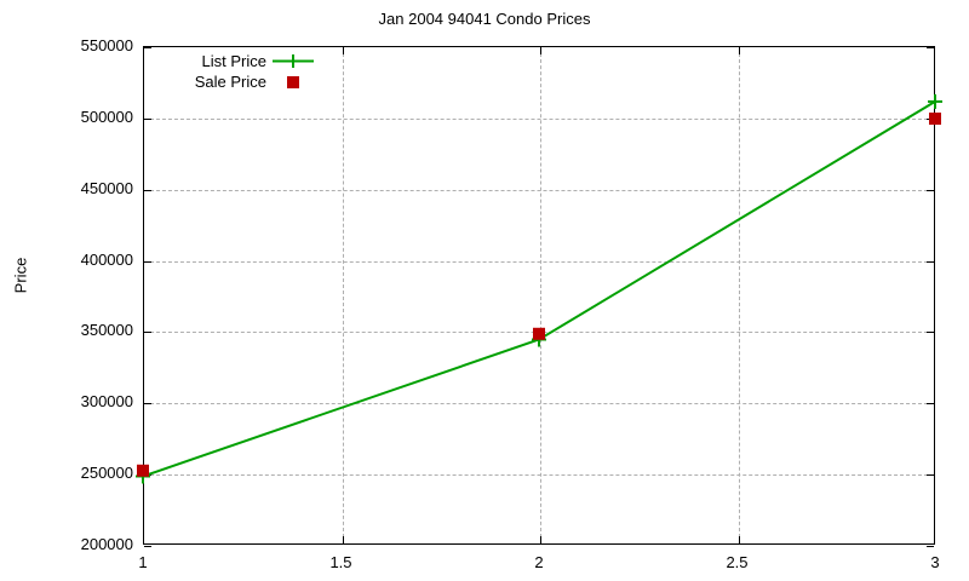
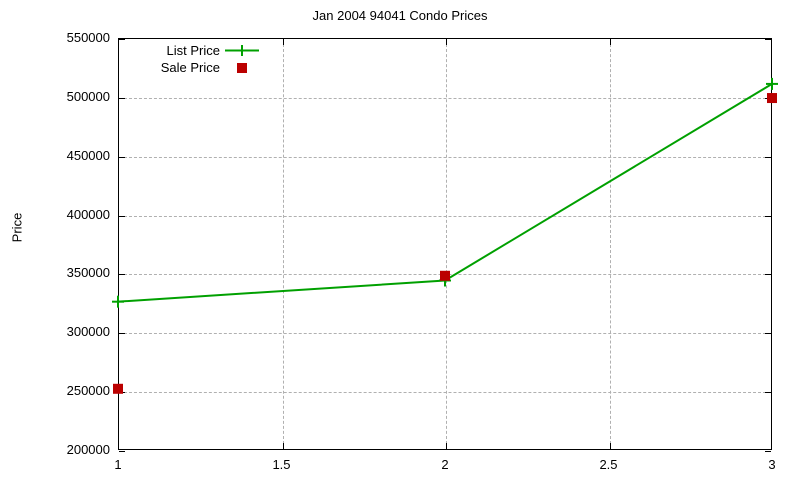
List Price/1: 248000 -> 326000
